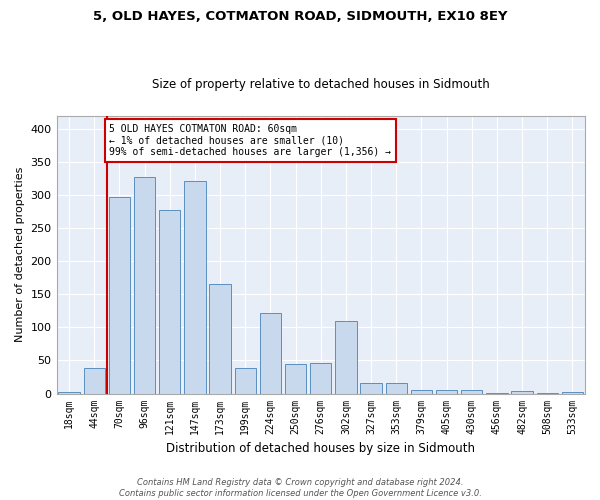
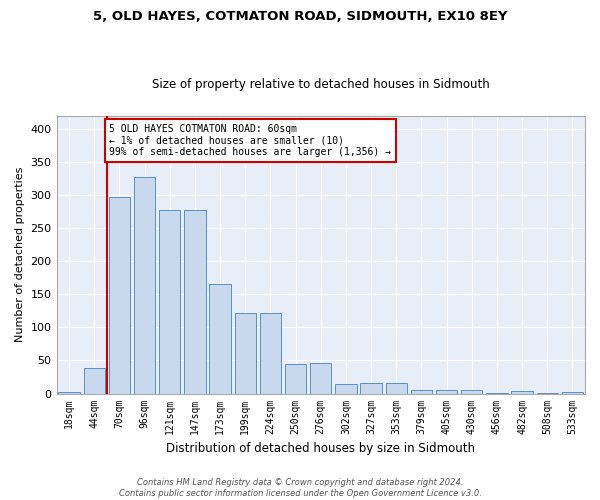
147sqm: 322 -> 278
199sqm: 38 -> 122
302sqm: 110 -> 15
